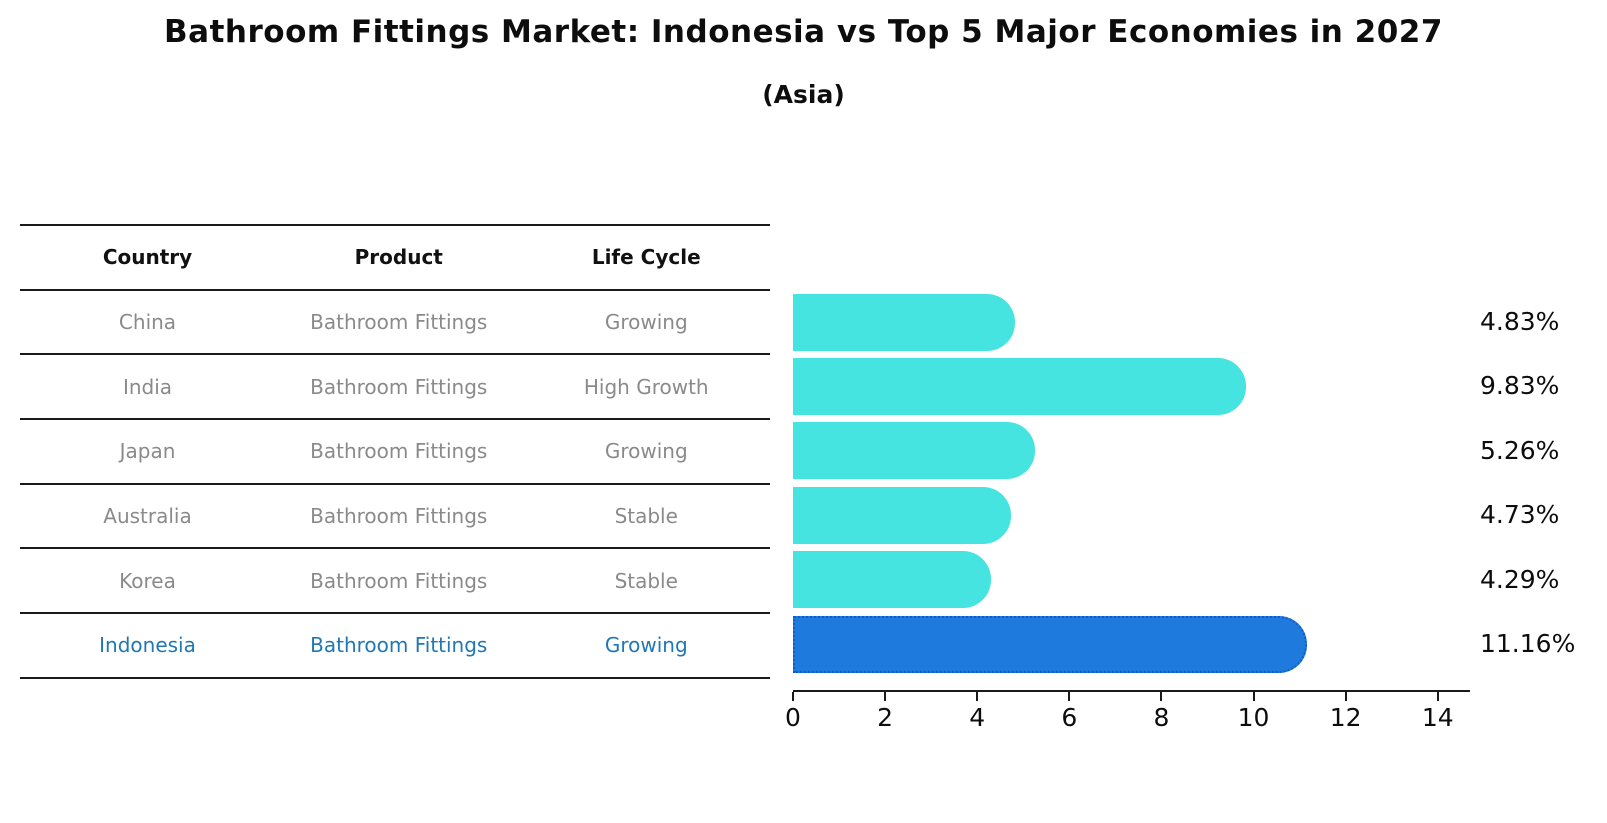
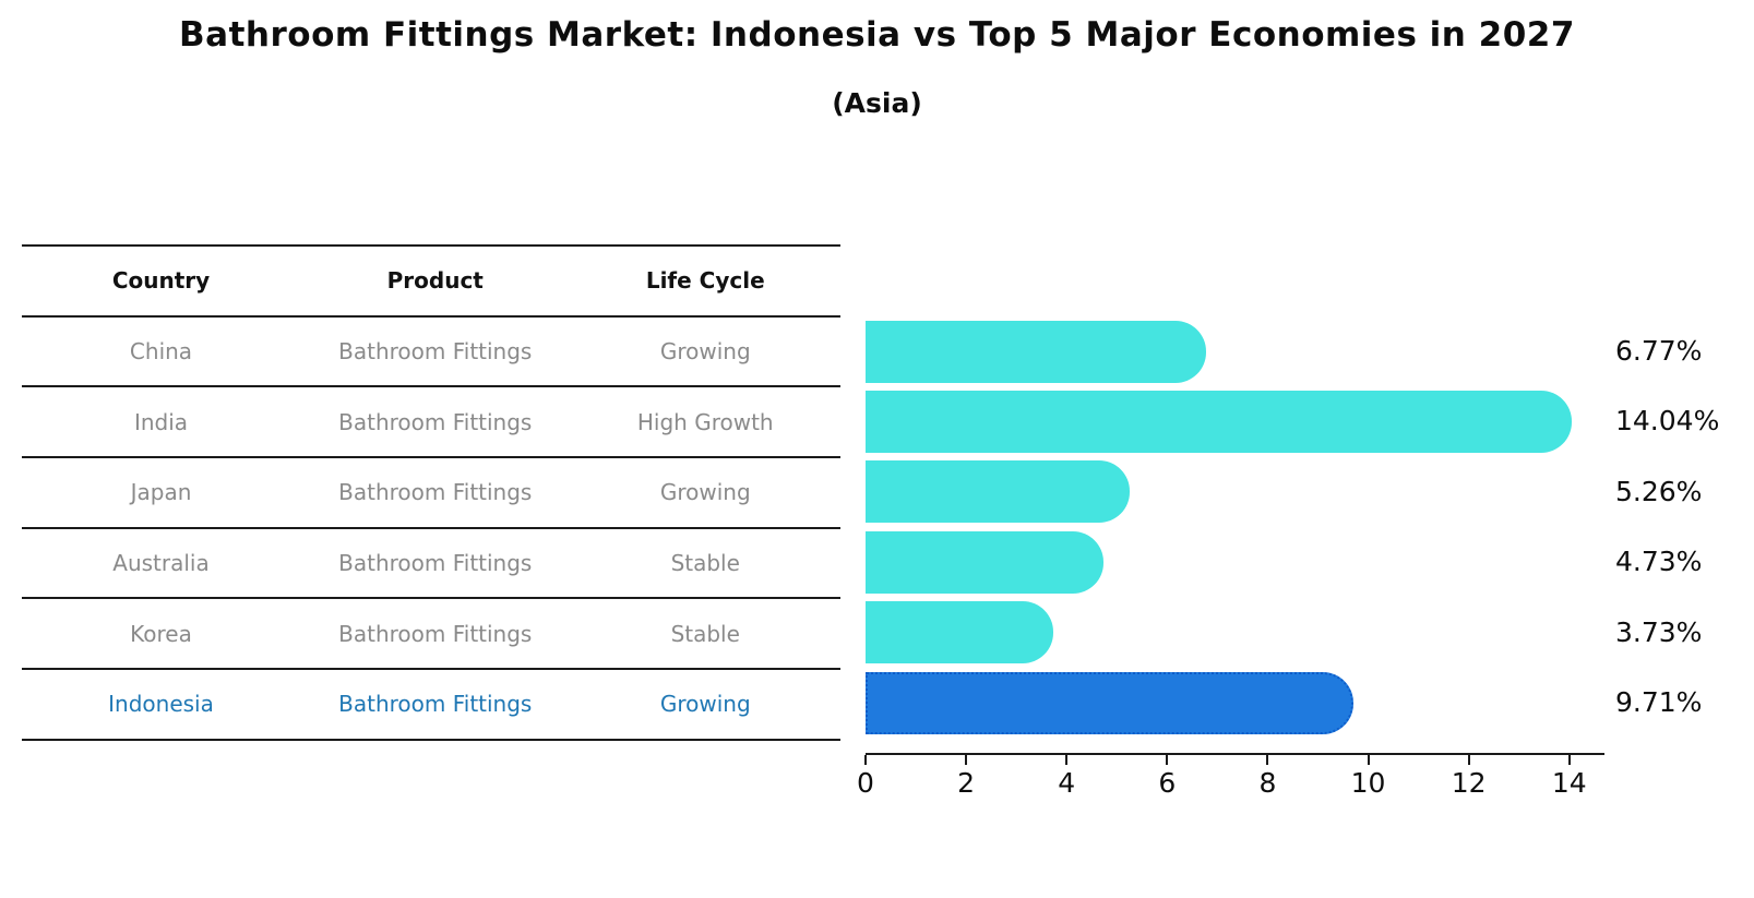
China: 4.83% -> 6.77%
India: 9.83% -> 14.04%
Korea: 4.29% -> 3.73%
Indonesia: 11.16% -> 9.71%
